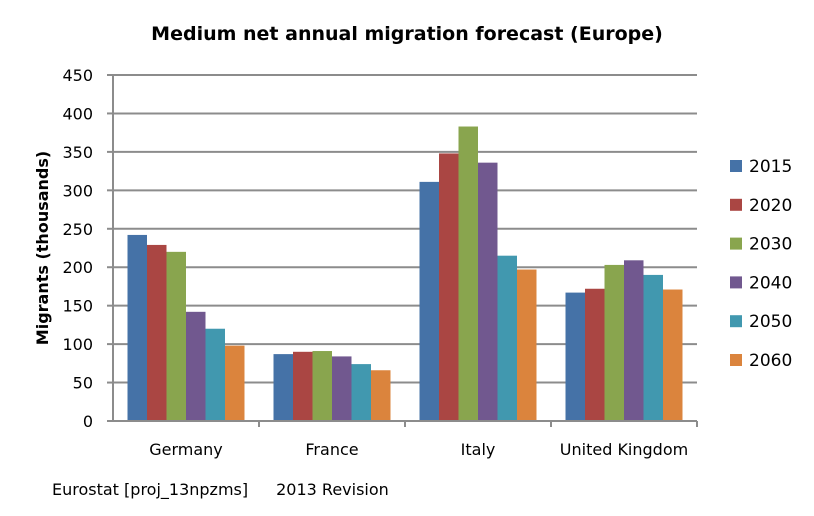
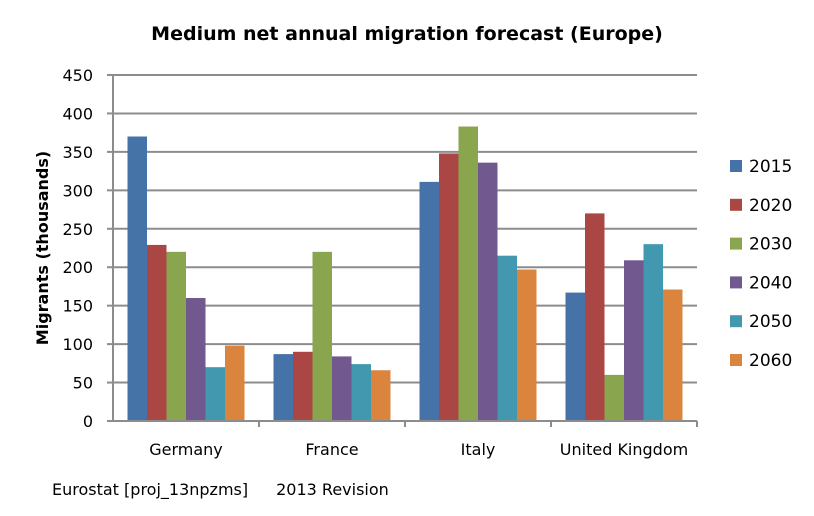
2015/Germany: 240 -> 370
2040/Germany: 140 -> 160
2050/Germany: 120 -> 70
2030/France: 90 -> 220
2020/United Kingdom: 170 -> 270
2030/United Kingdom: 200 -> 60
2050/United Kingdom: 190 -> 230
